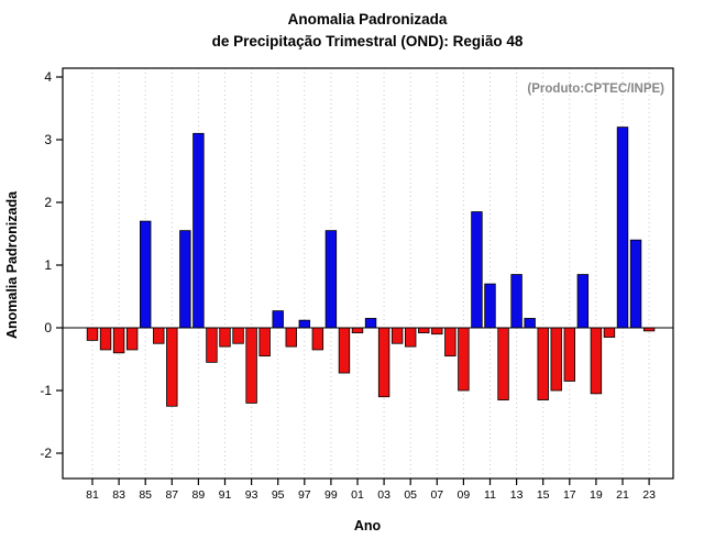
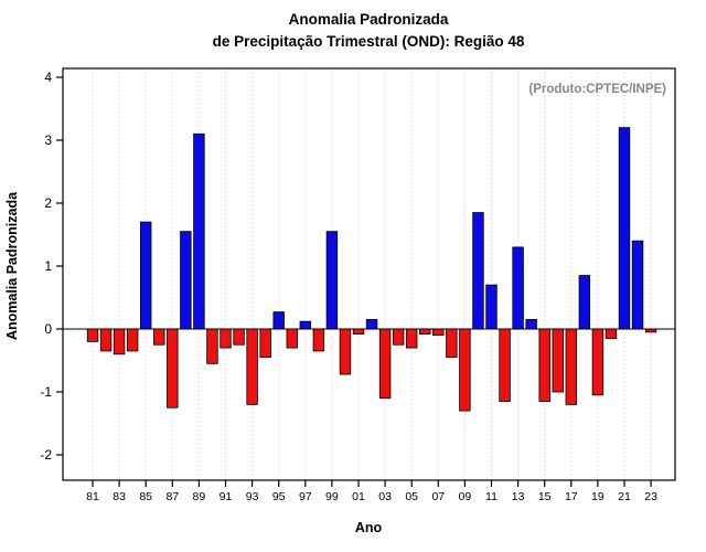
09: -1.0 -> -1.3
13: 0.8 -> 1.3
17: -0.8 -> -1.2
